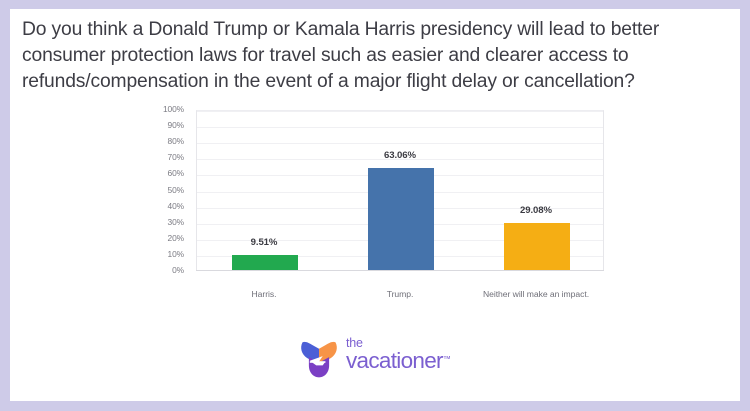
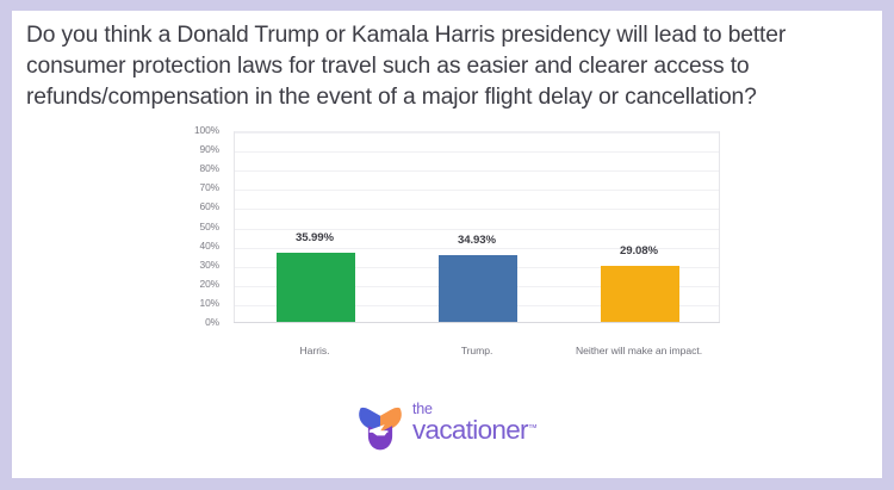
Harris.: 9.51% -> 35.99%
Trump.: 63.06% -> 34.93%
